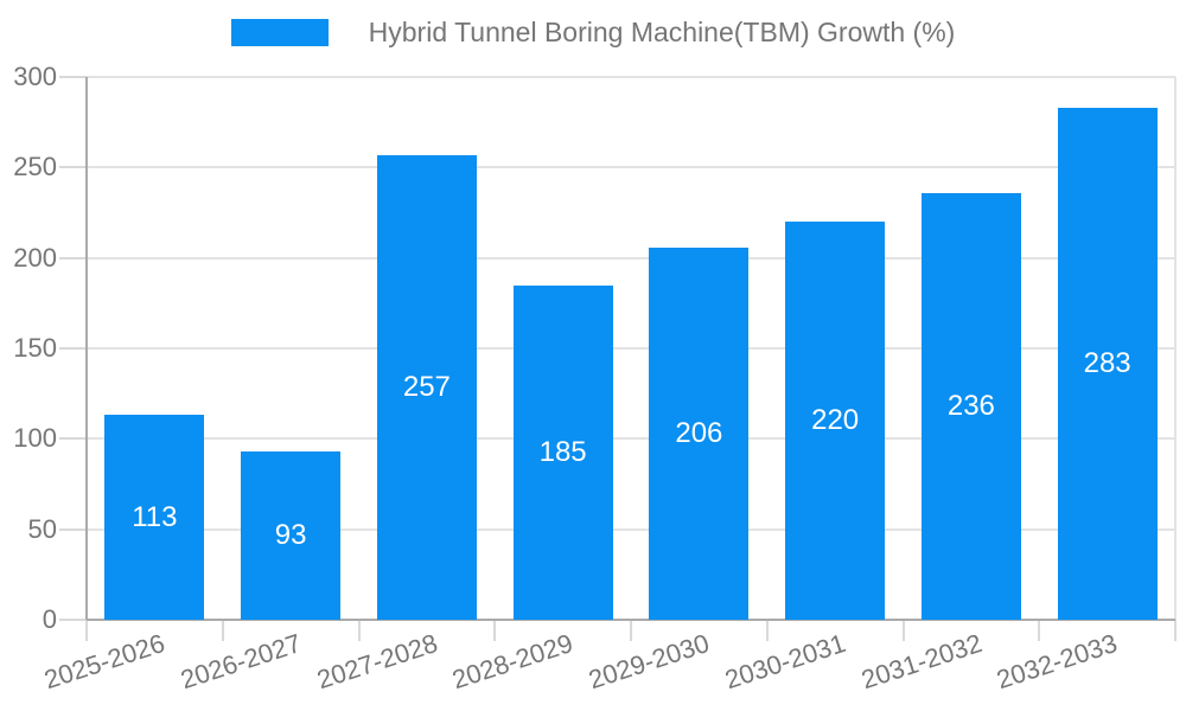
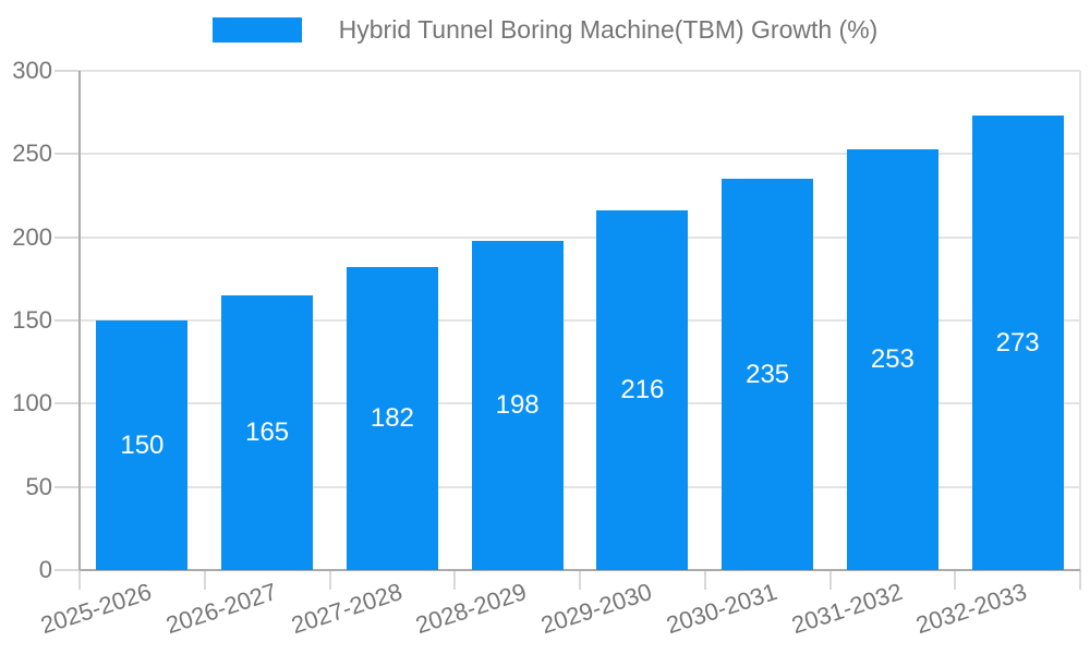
2025-2026: 113 -> 150
2026-2027: 93 -> 165
2027-2028: 257 -> 182
2028-2029: 185 -> 198
2029-2030: 206 -> 216
2030-2031: 220 -> 235
2031-2032: 236 -> 253
2032-2033: 283 -> 273
